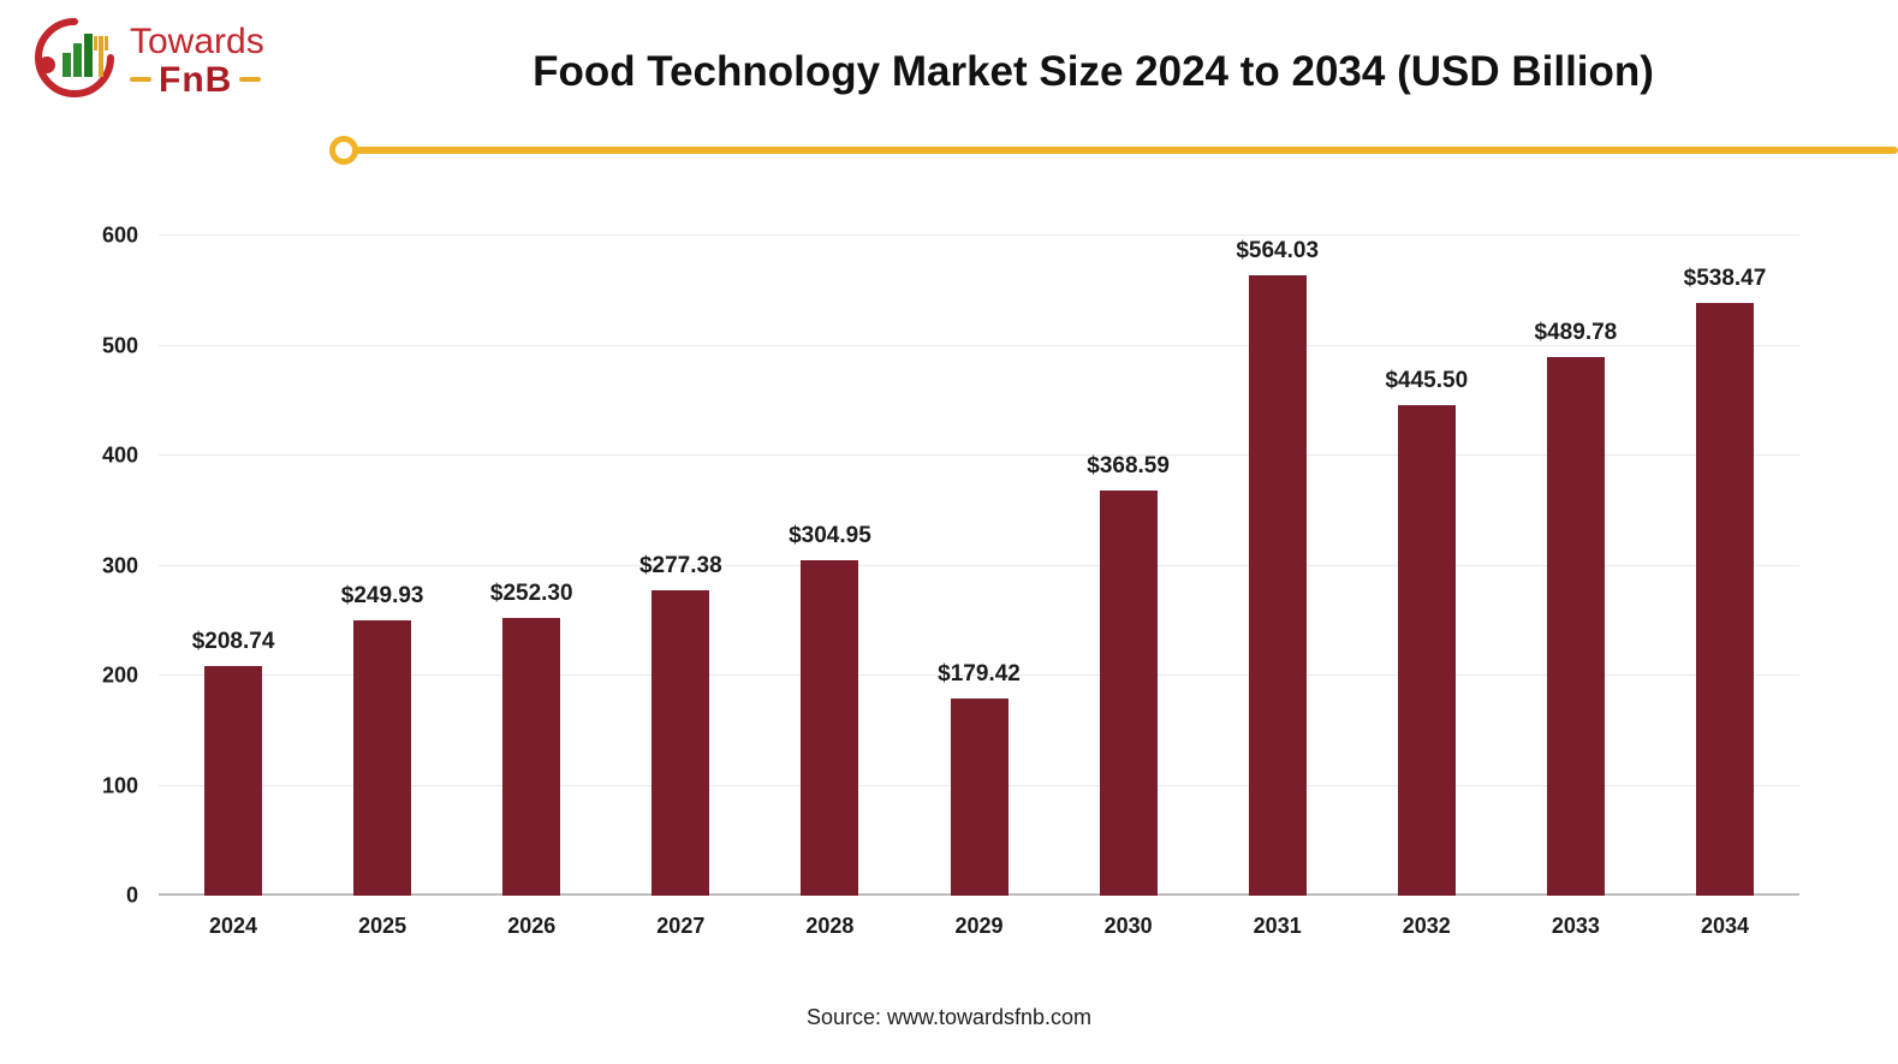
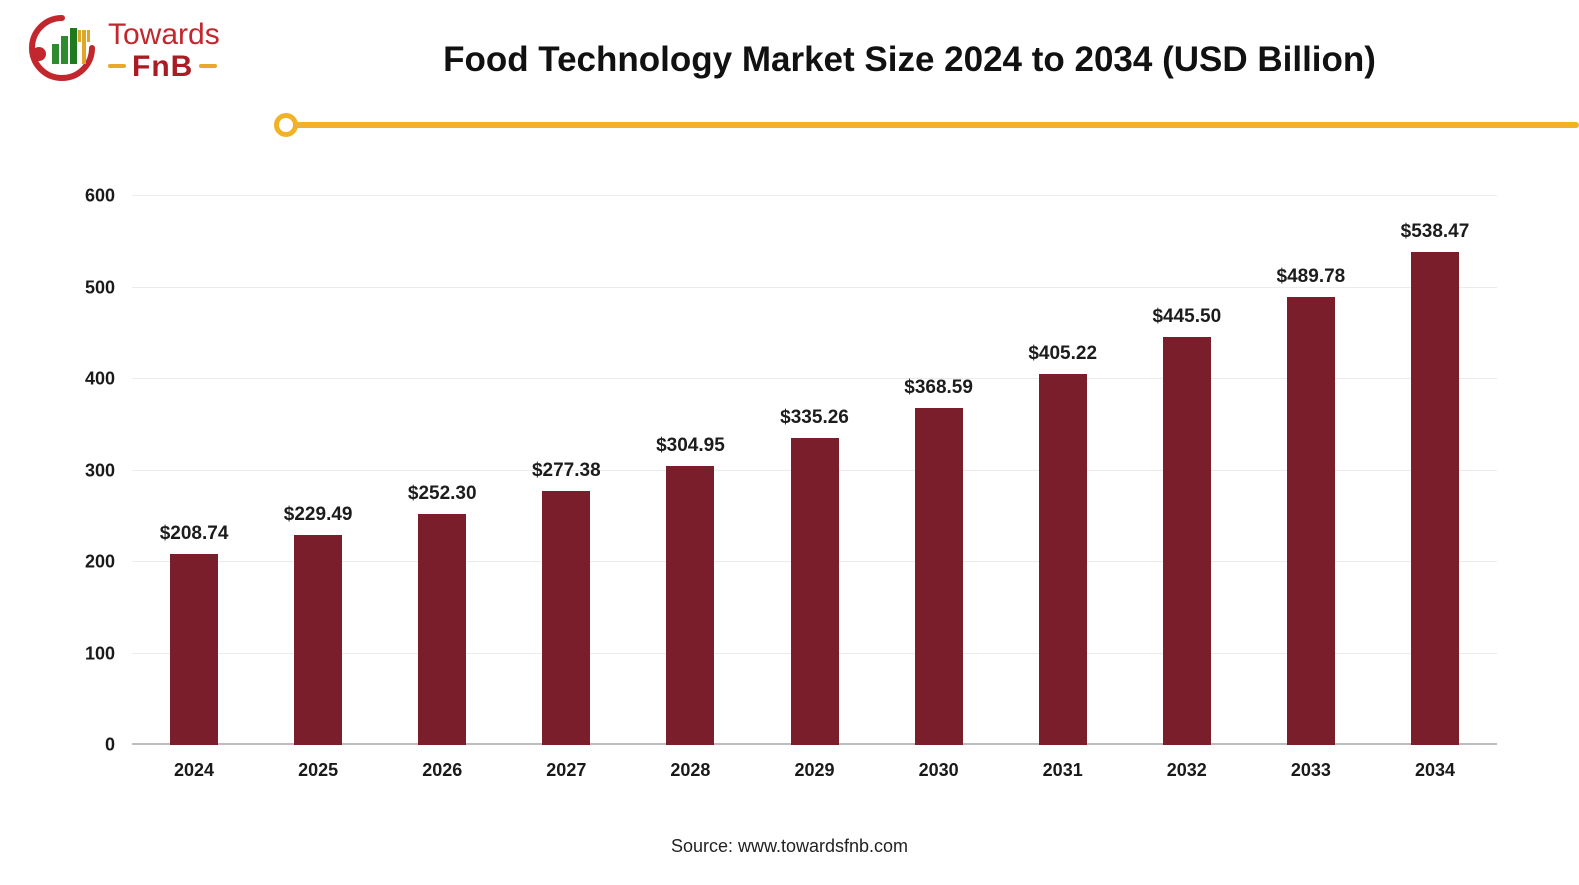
2025: $249.93 -> $229.49
2029: $179.42 -> $335.26
2031: $564.03 -> $405.22
